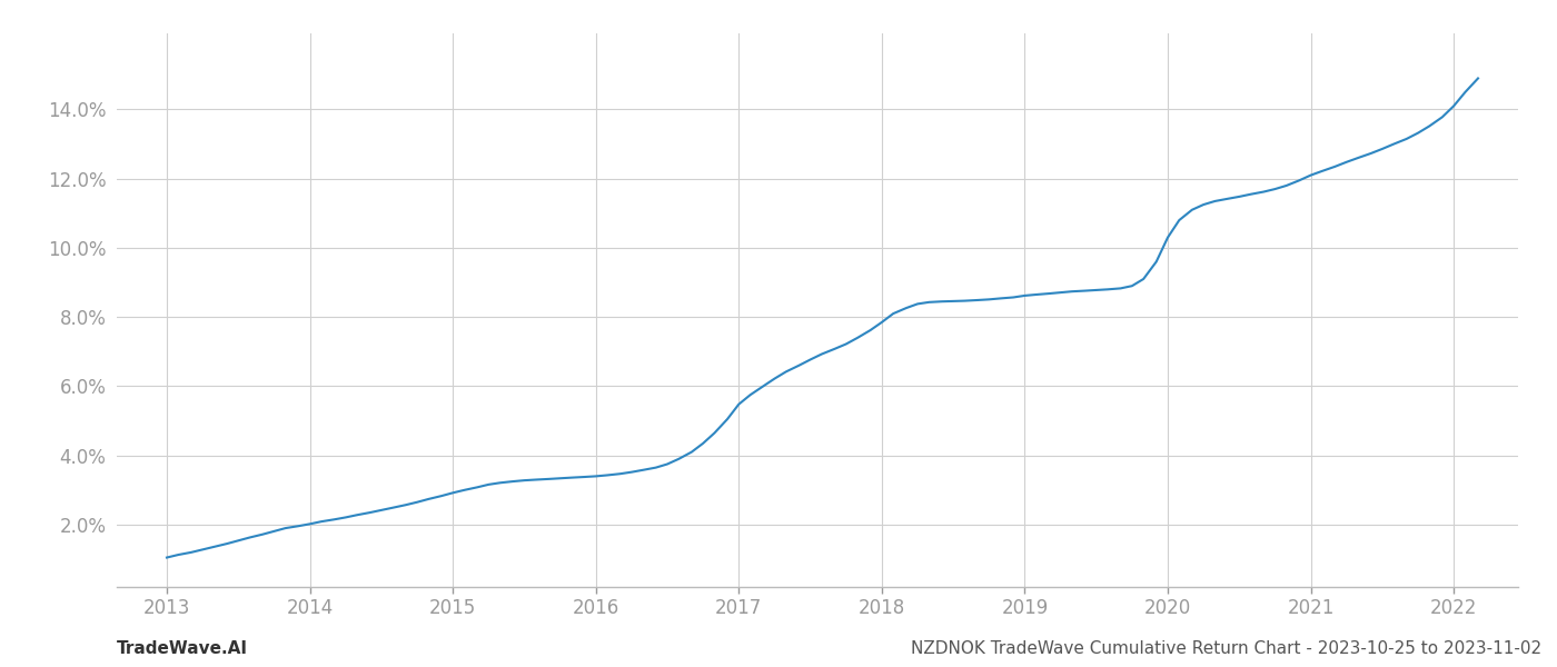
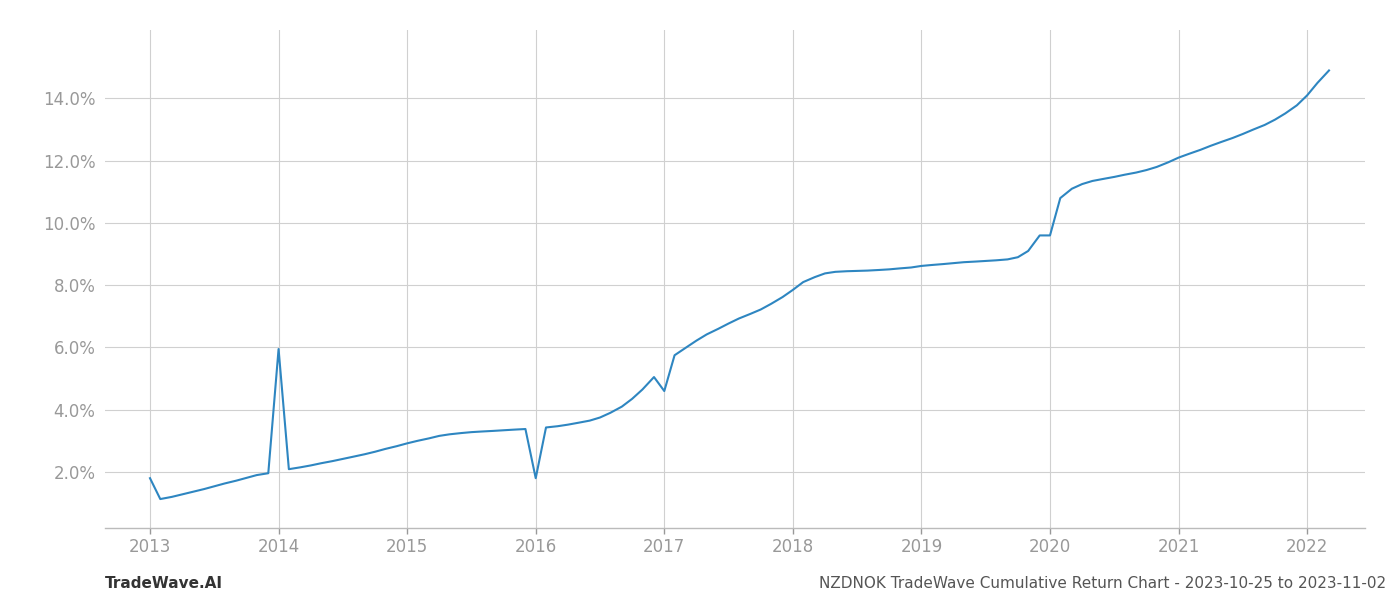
2013: 1.05% -> 1.80%
2014: 2.02% -> 5.95%
2016: 3.40% -> 1.80%
2017: 5.48% -> 4.60%
2020: 10.30% -> 9.60%
